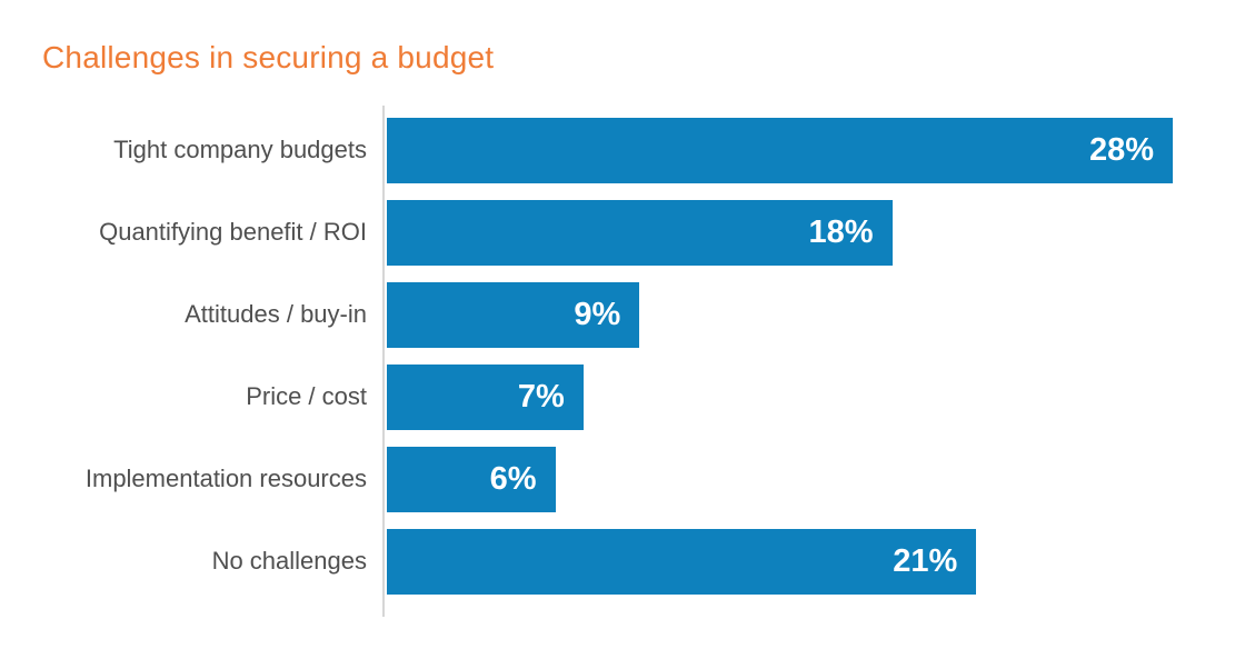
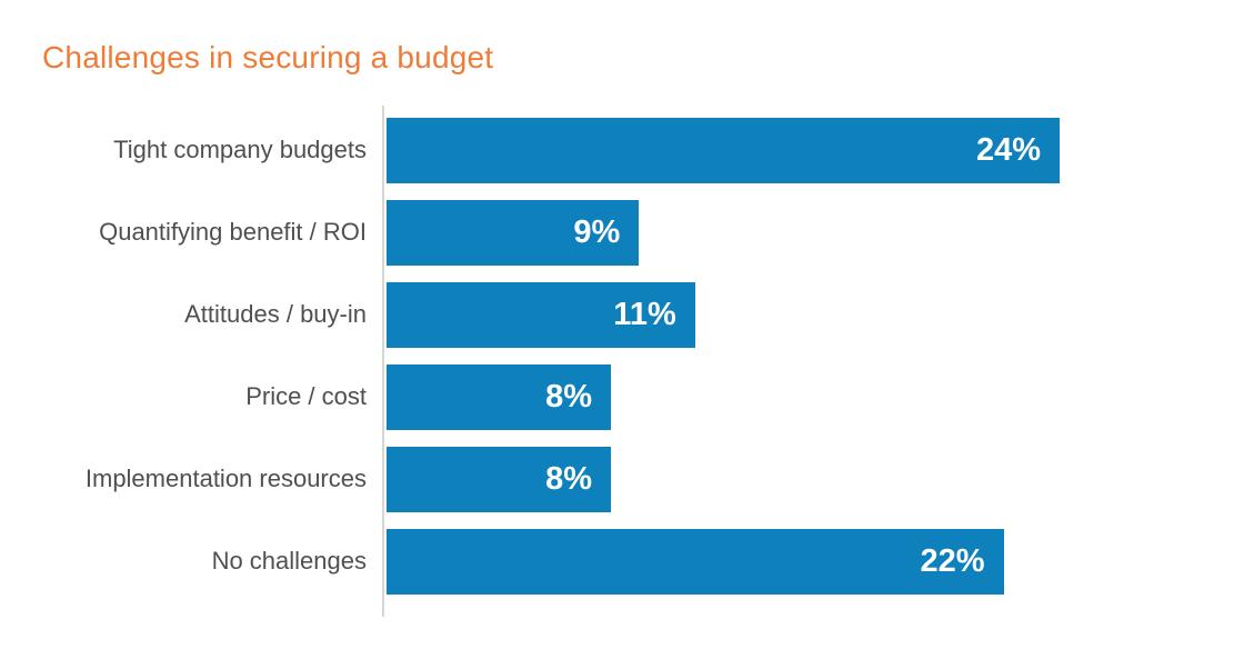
Tight company budgets: 28% -> 24%
Quantifying benefit / ROI: 18% -> 9%
Attitudes / buy-in: 9% -> 11%
Price / cost: 7% -> 8%
Implementation resources: 6% -> 8%
No challenges: 21% -> 22%
